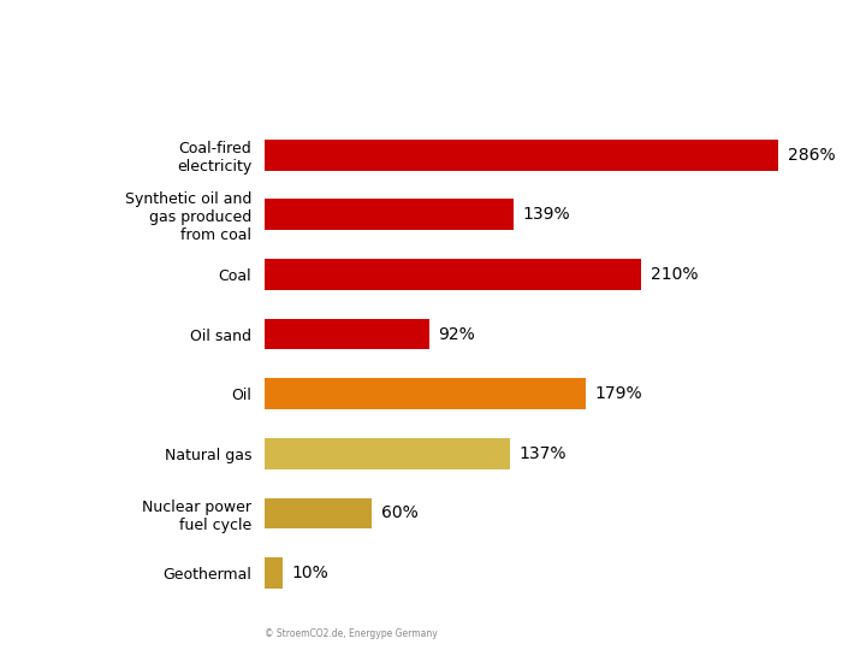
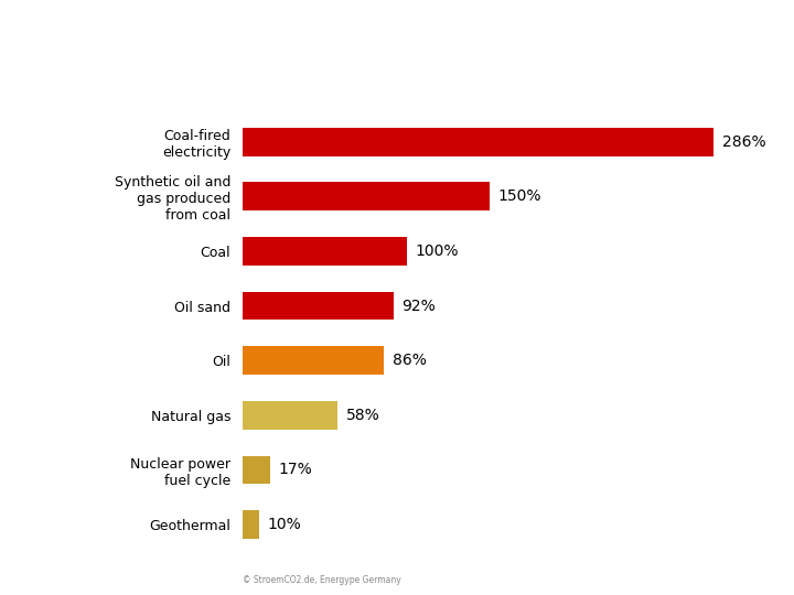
Synthetic oil and gas produced from coal: 139% -> 150%
Coal: 210% -> 100%
Oil: 179% -> 86%
Natural gas: 137% -> 58%
Nuclear power fuel cycle: 60% -> 17%
